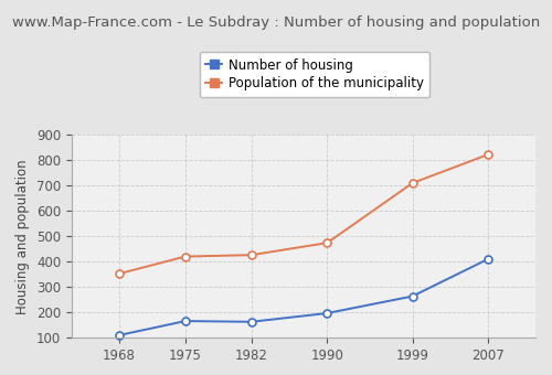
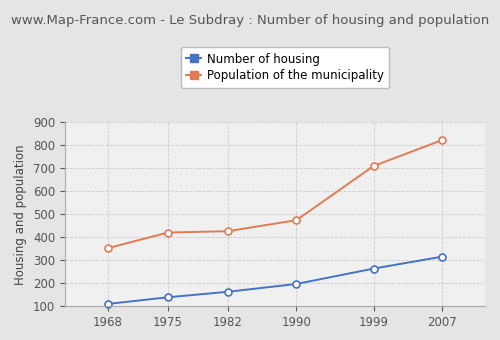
Number of housing/1975: 165 -> 138
Number of housing/2007: 410 -> 315
